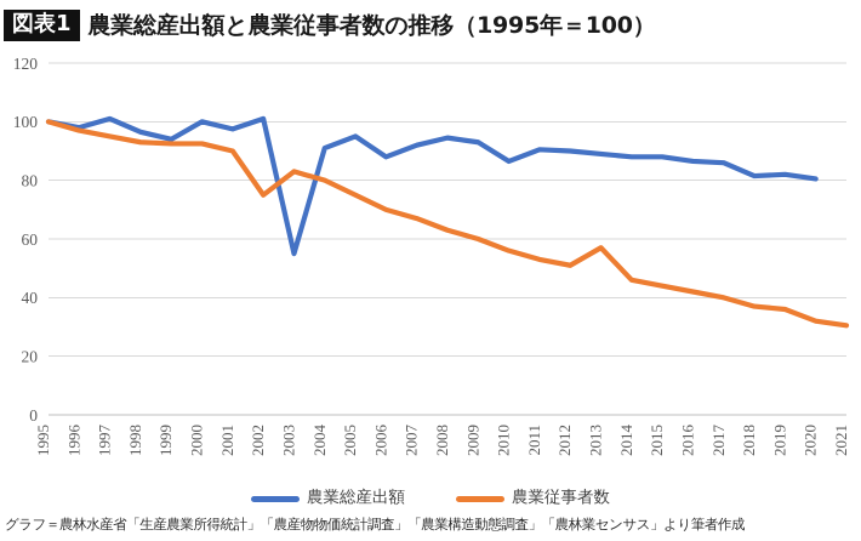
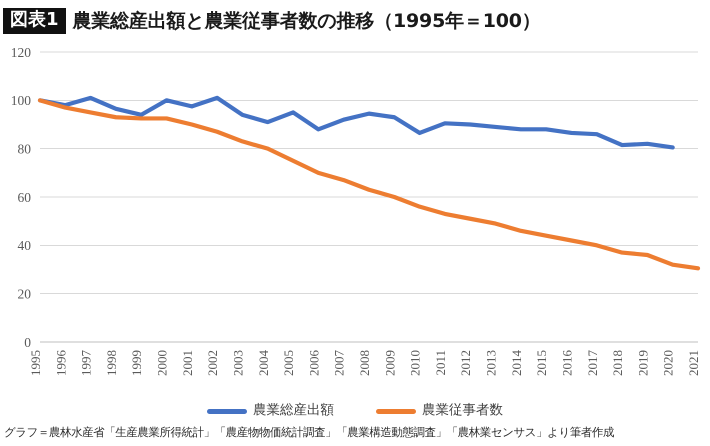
農業従事者数/2002: 75 -> 87
農業総産出額/2003: 55 -> 94
農業従事者数/2013: 57 -> 49
